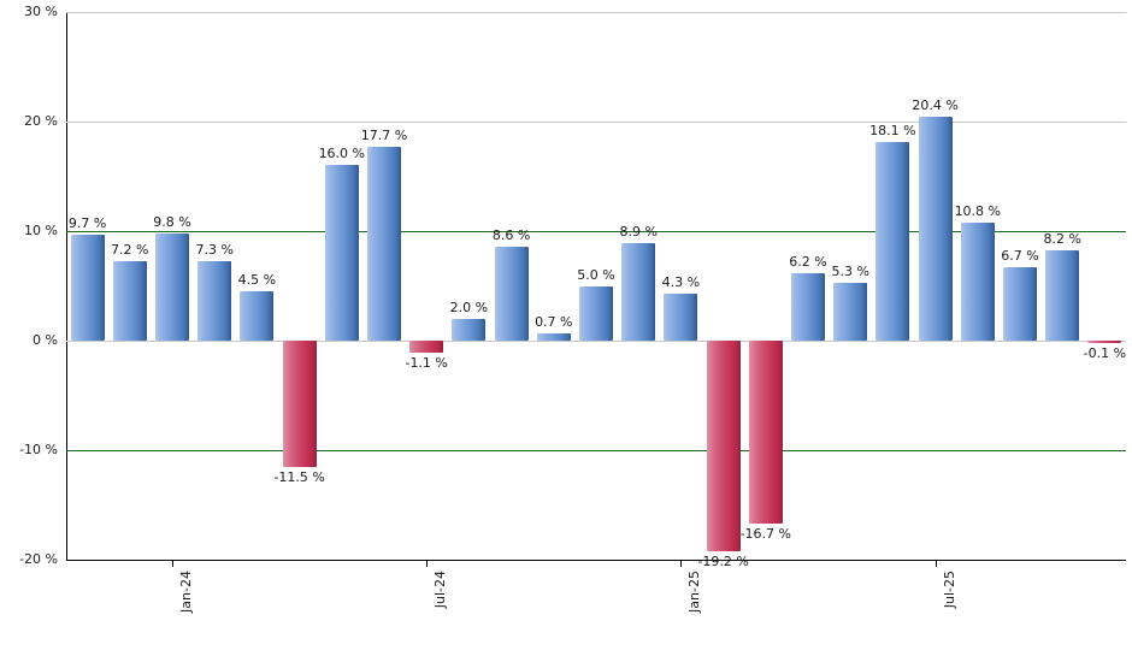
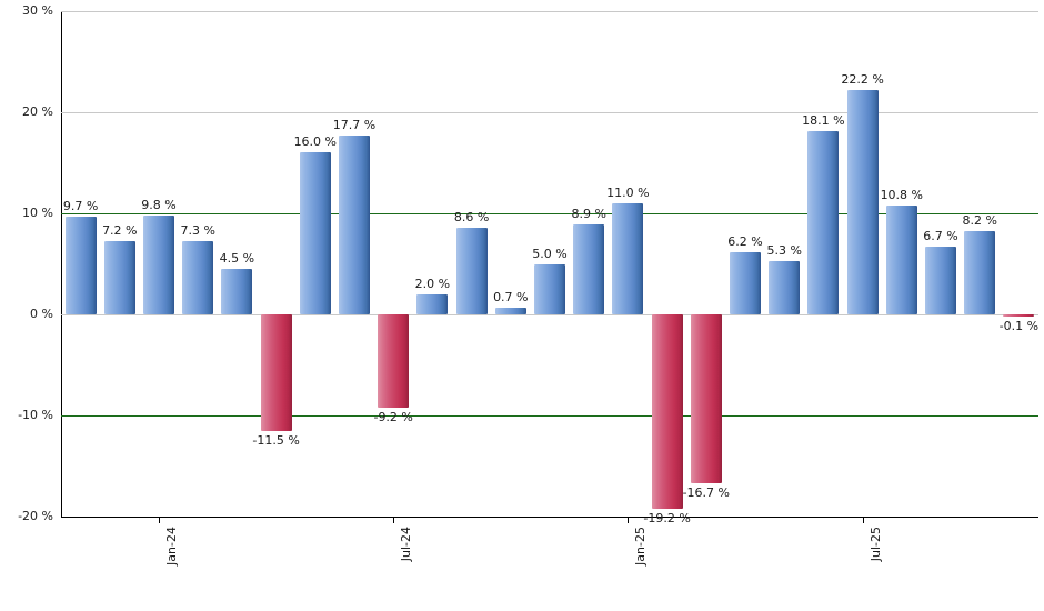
Jul-24: -1.1 -> -9.2
Jan-25: 4.3 -> 11.0
Jul-25: 20.4 -> 22.2
